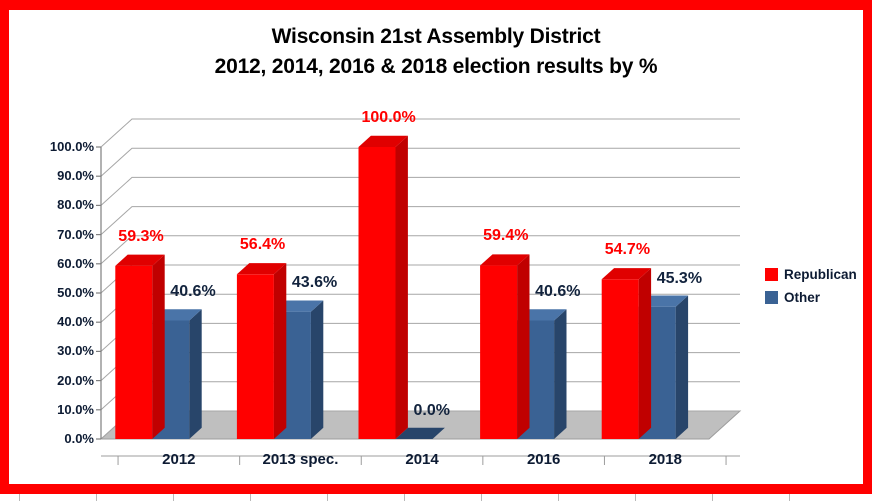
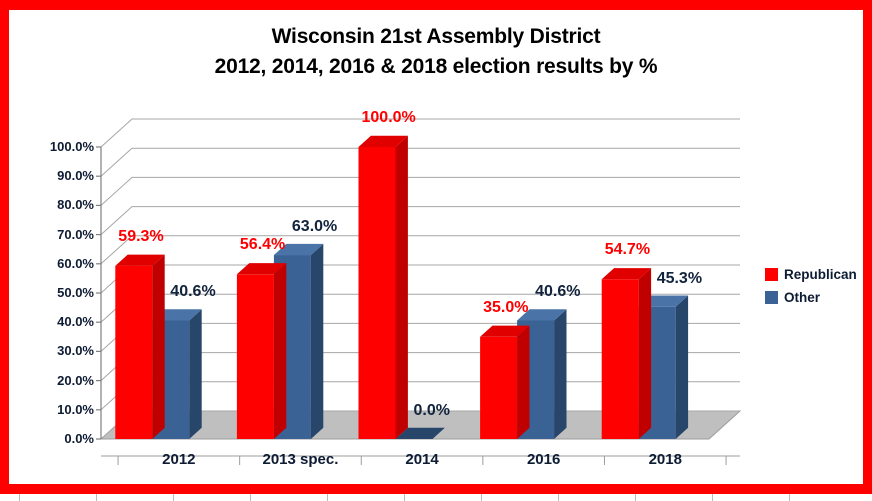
Other/2013 spec.: 43.6% -> 63.0%
Republican/2016: 59.4% -> 35.0%
